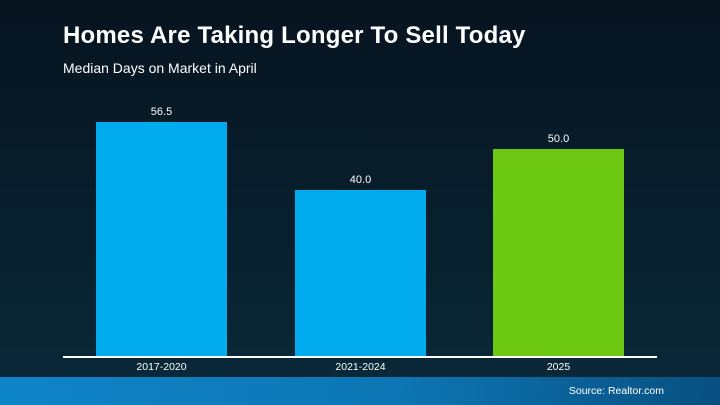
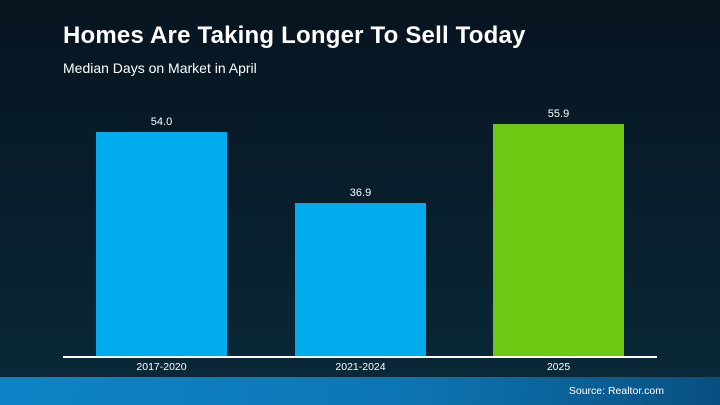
2017-2020: 56.5 -> 54.0
2021-2024: 40.0 -> 36.9
2025: 50.0 -> 55.9
